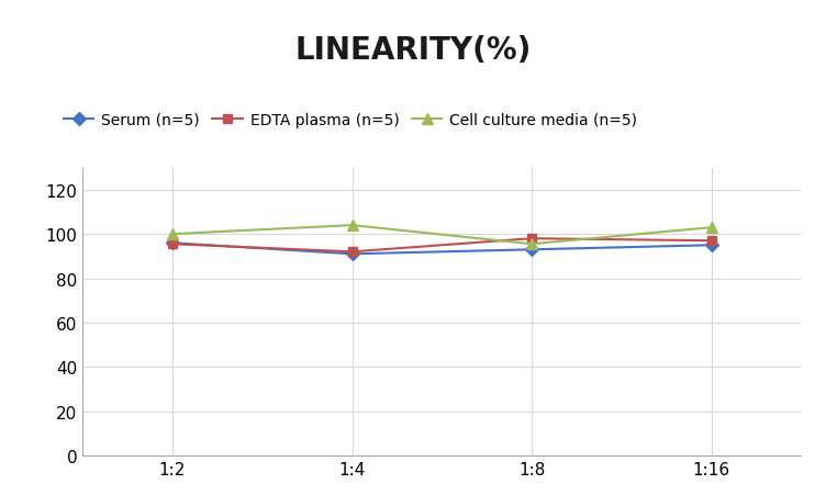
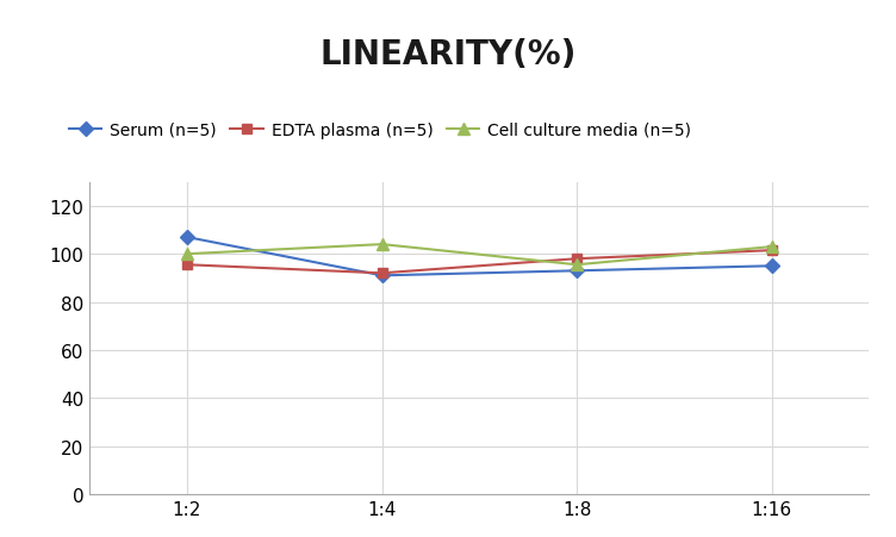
Serum (n=5)/1:2: 96 -> 107
EDTA plasma (n=5)/1:16: 97.0 -> 101.5
